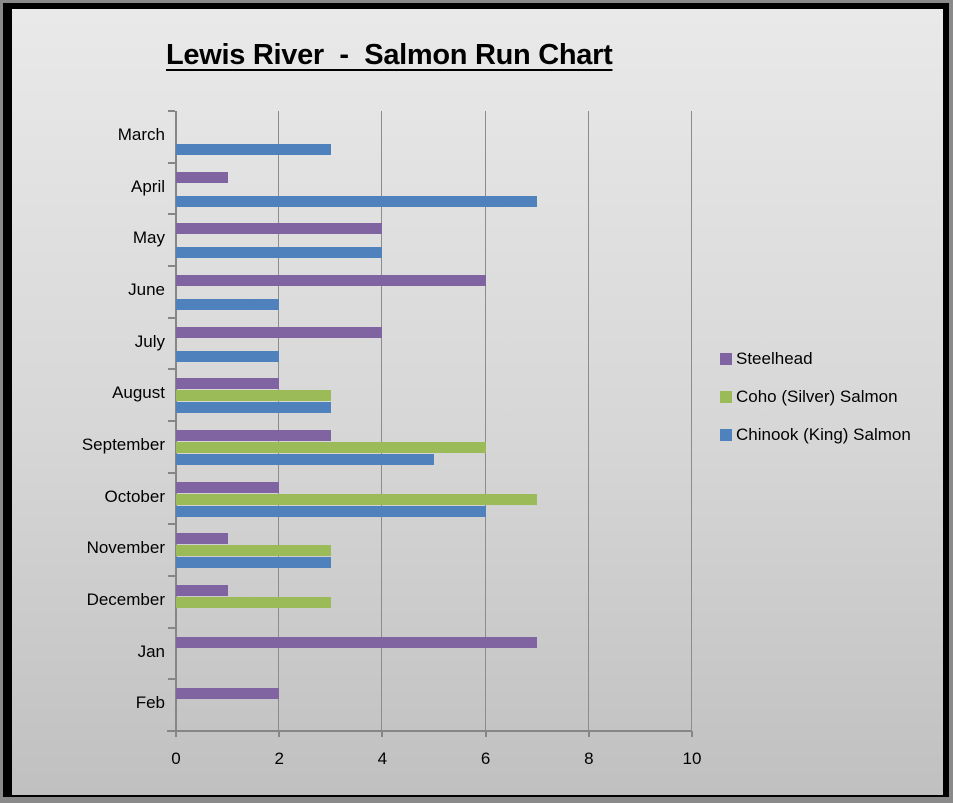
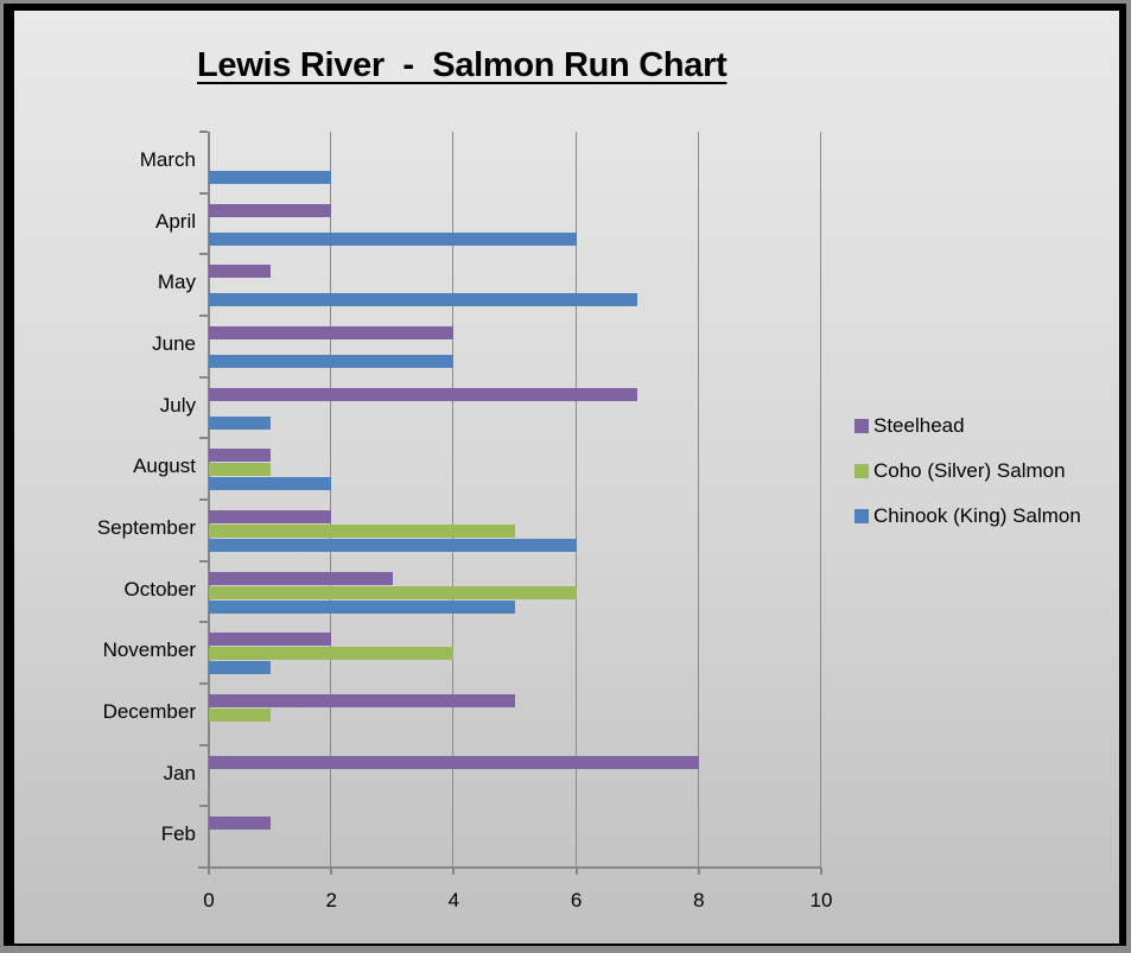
Chinook (King) Salmon/March: 3 -> 2
Steelhead/April: 1 -> 2
Chinook (King) Salmon/April: 7 -> 6
Steelhead/May: 4 -> 1
Chinook (King) Salmon/May: 4 -> 7
Steelhead/June: 6 -> 4
Chinook (King) Salmon/June: 2 -> 4
Steelhead/July: 4 -> 7
Chinook (King) Salmon/July: 2 -> 1
Steelhead/August: 2 -> 1
Coho (Silver) Salmon/August: 3 -> 1
Chinook (King) Salmon/August: 3 -> 2
Steelhead/September: 3 -> 2
Coho (Silver) Salmon/September: 6 -> 5
Chinook (King) Salmon/September: 5 -> 6
Steelhead/October: 2 -> 3
Coho (Silver) Salmon/October: 7 -> 6
Chinook (King) Salmon/October: 6 -> 5
Steelhead/November: 1 -> 2
Coho (Silver) Salmon/November: 3 -> 4
Chinook (King) Salmon/November: 3 -> 1
Steelhead/December: 1 -> 5
Coho (Silver) Salmon/December: 3 -> 1
Steelhead/Jan: 7 -> 8
Steelhead/Feb: 2 -> 1
